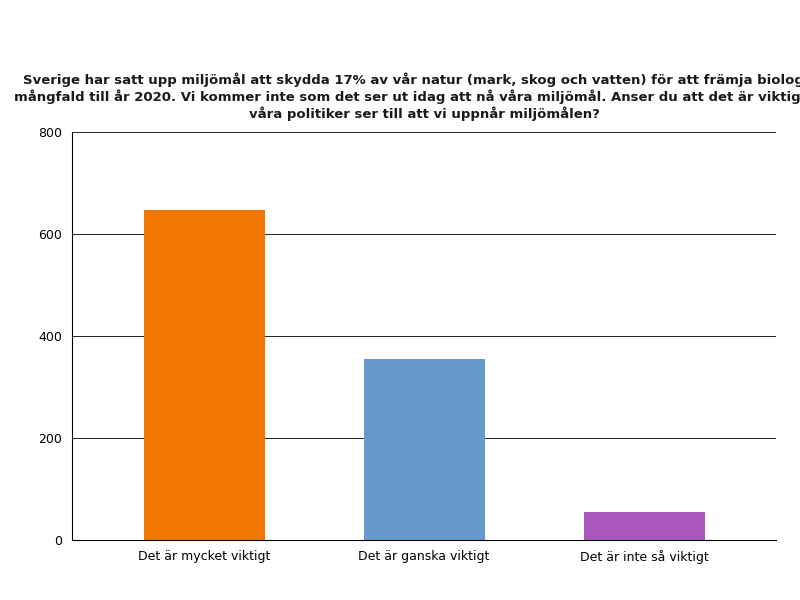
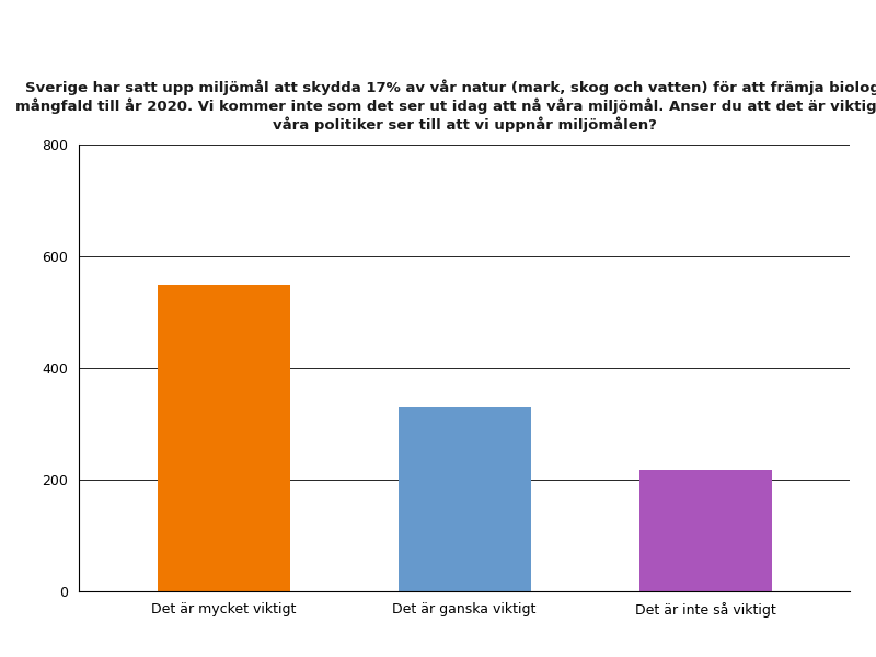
Det är mycket viktigt: 648 -> 550
Det är ganska viktigt: 355 -> 330
Det är inte så viktigt: 55 -> 218
